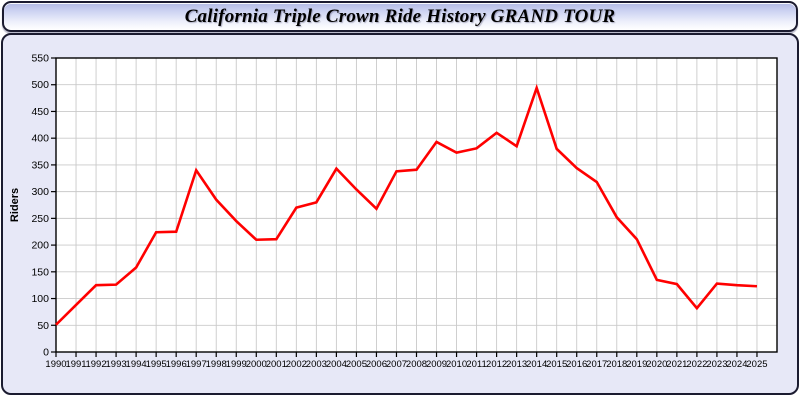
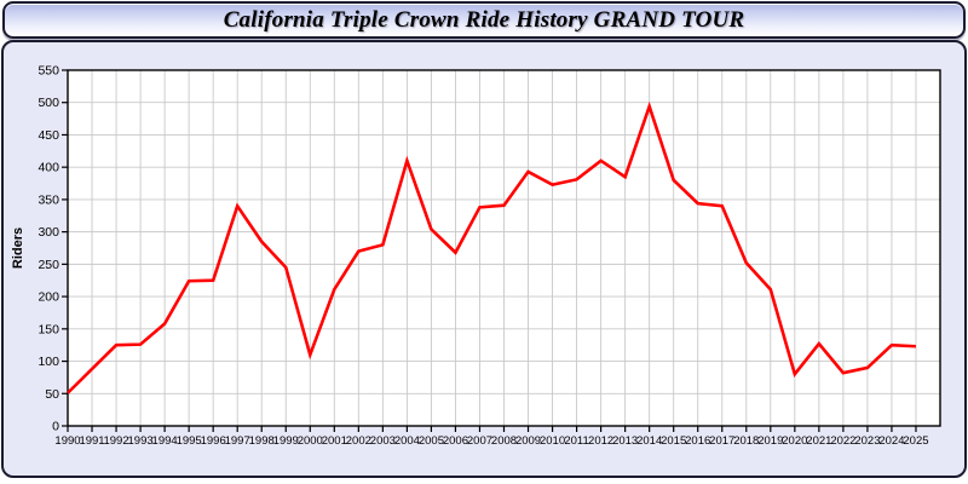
2000: 210 -> 110
2004: 340 -> 410
2017: 320 -> 340
2020: 140 -> 80
2023: 130 -> 90
